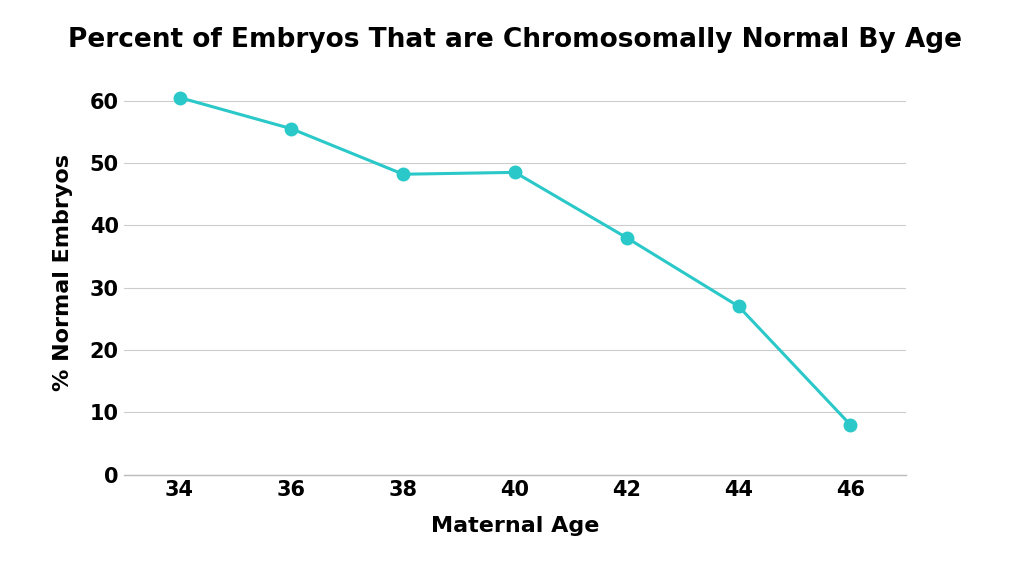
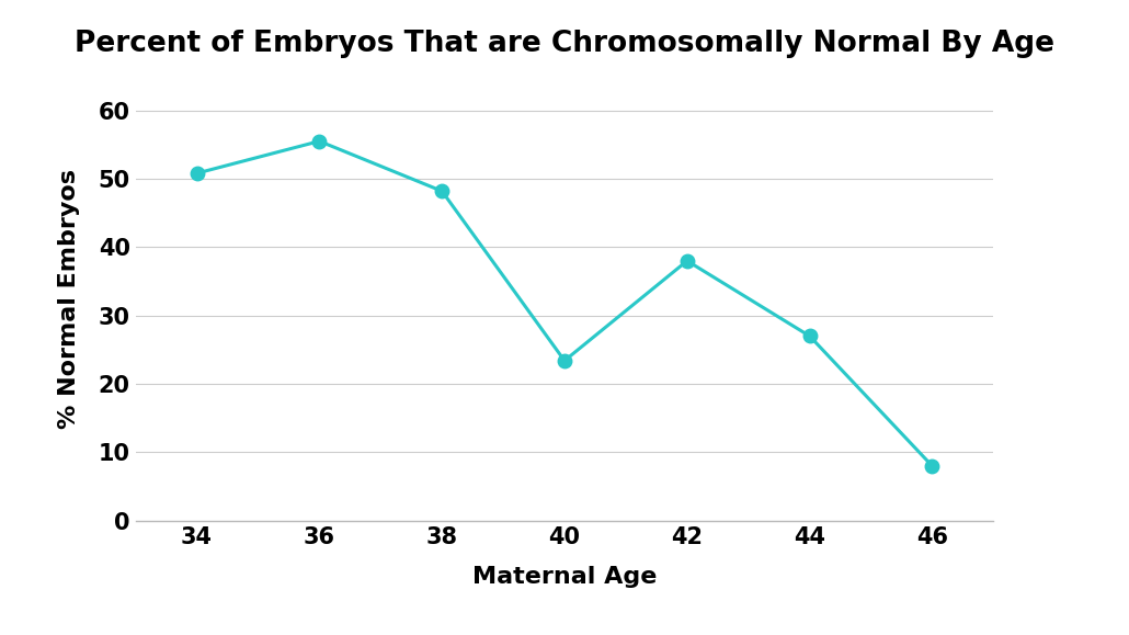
34: 60.5 -> 50.8
40: 48.5 -> 23.4
